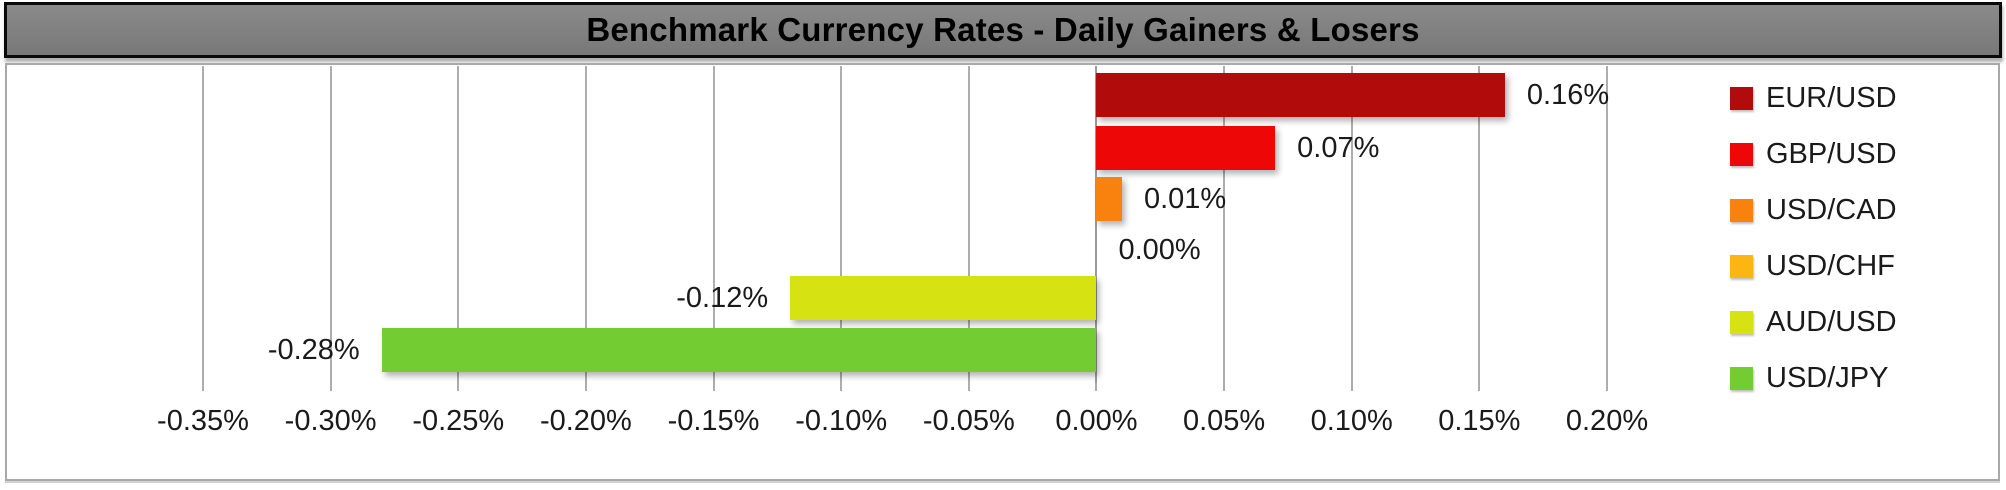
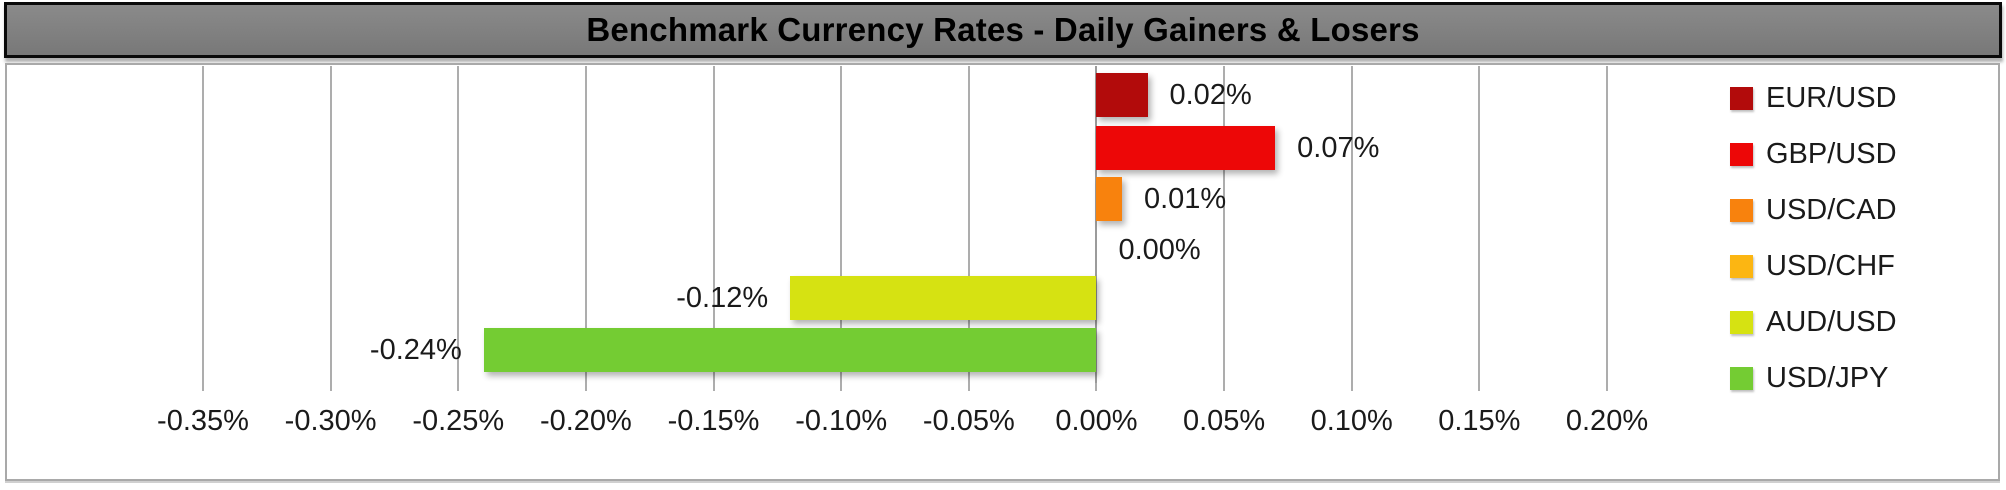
EUR/USD: 0.16% -> 0.02%
USD/JPY: -0.28% -> -0.24%
